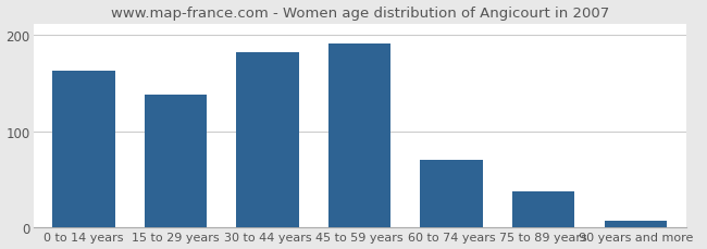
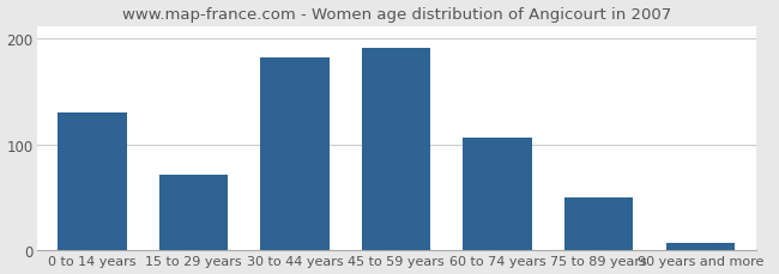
0 to 14 years: 163 -> 130
15 to 29 years: 138 -> 72
60 to 74 years: 70 -> 106
75 to 89 years: 38 -> 50
